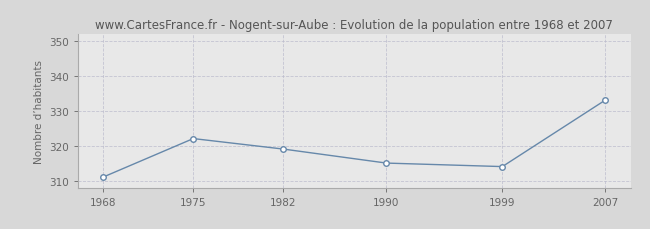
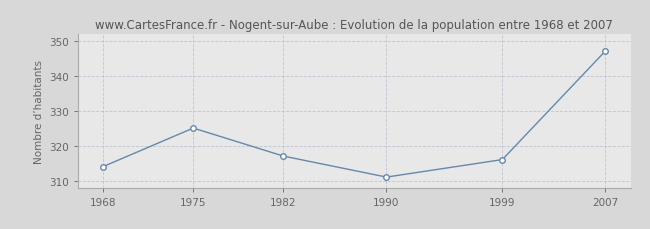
1968: 311 -> 314
1975: 322 -> 325
1982: 319 -> 317
1990: 315 -> 311
1999: 314 -> 316
2007: 333 -> 347
